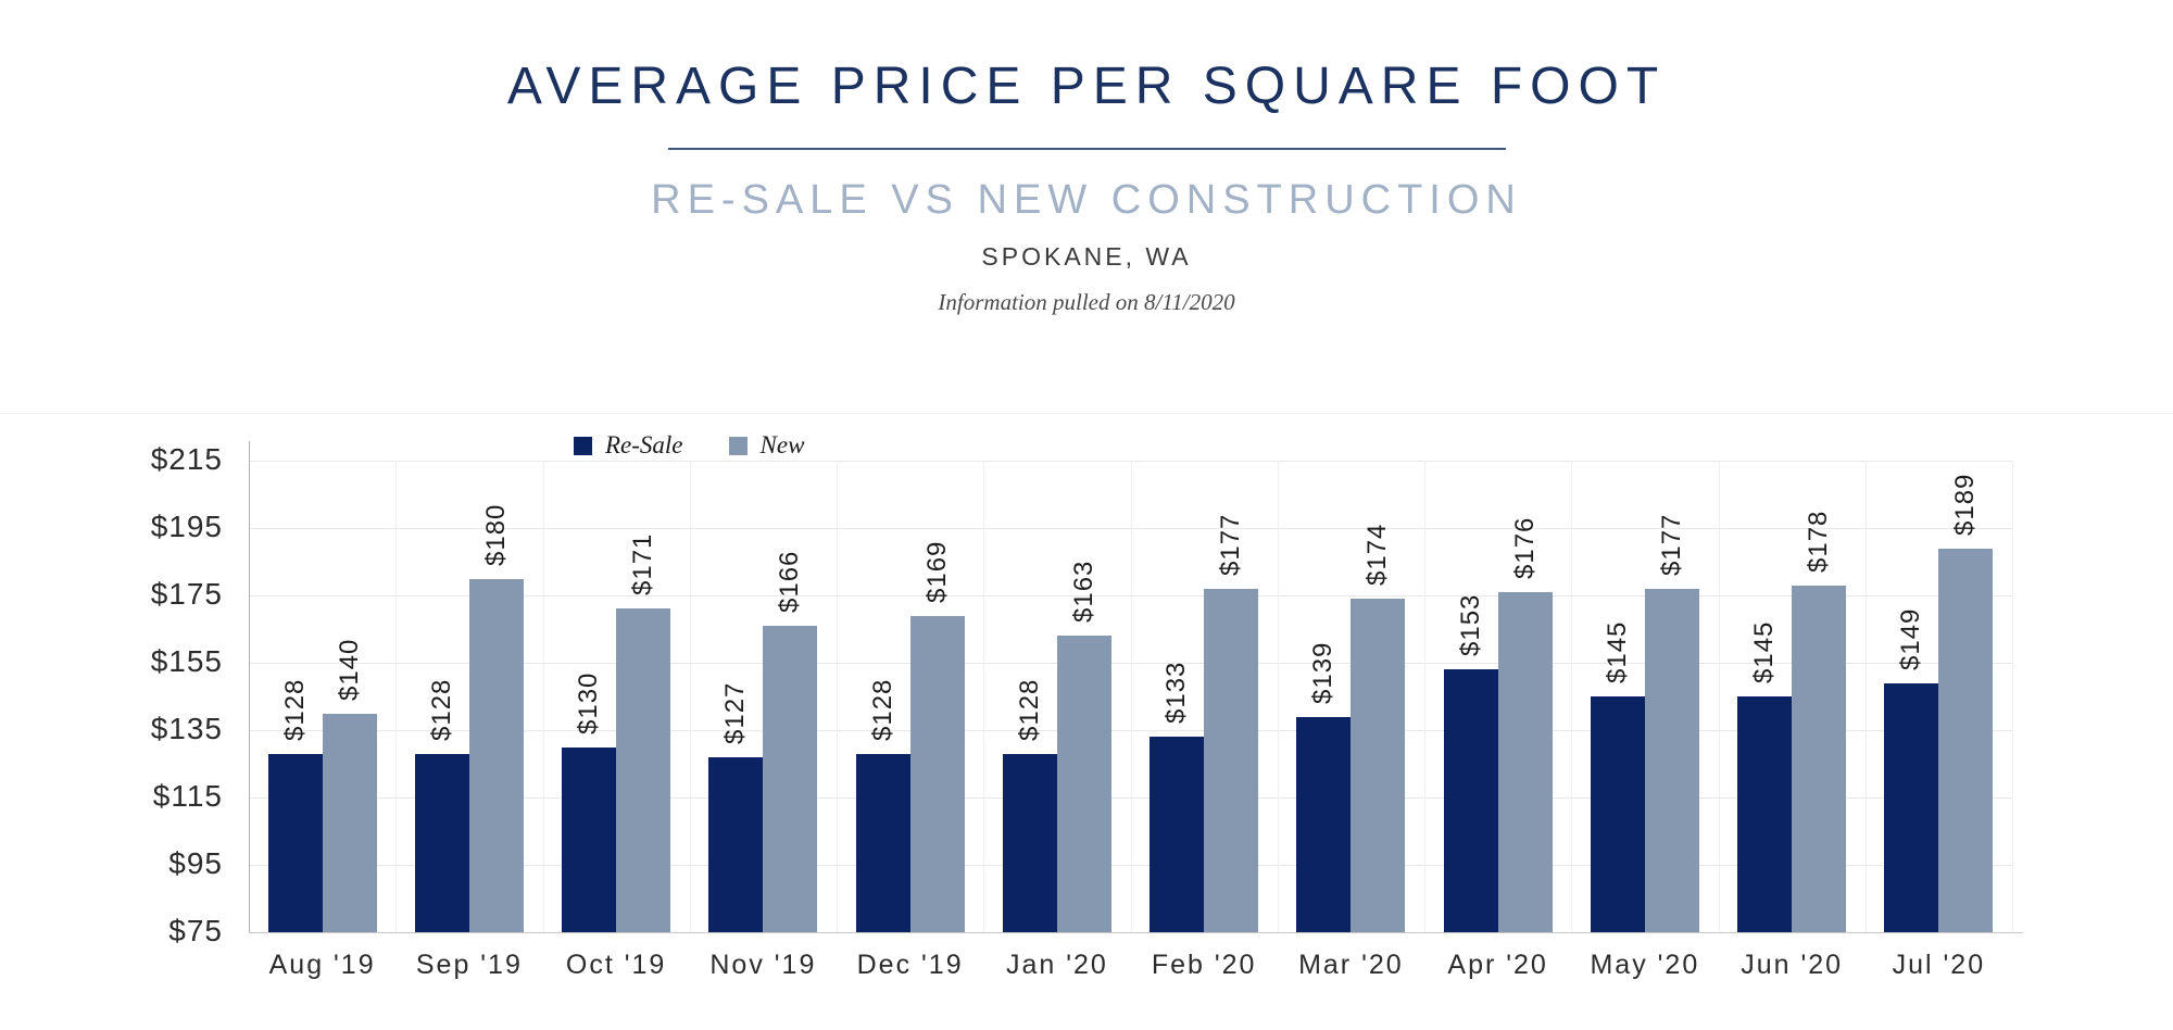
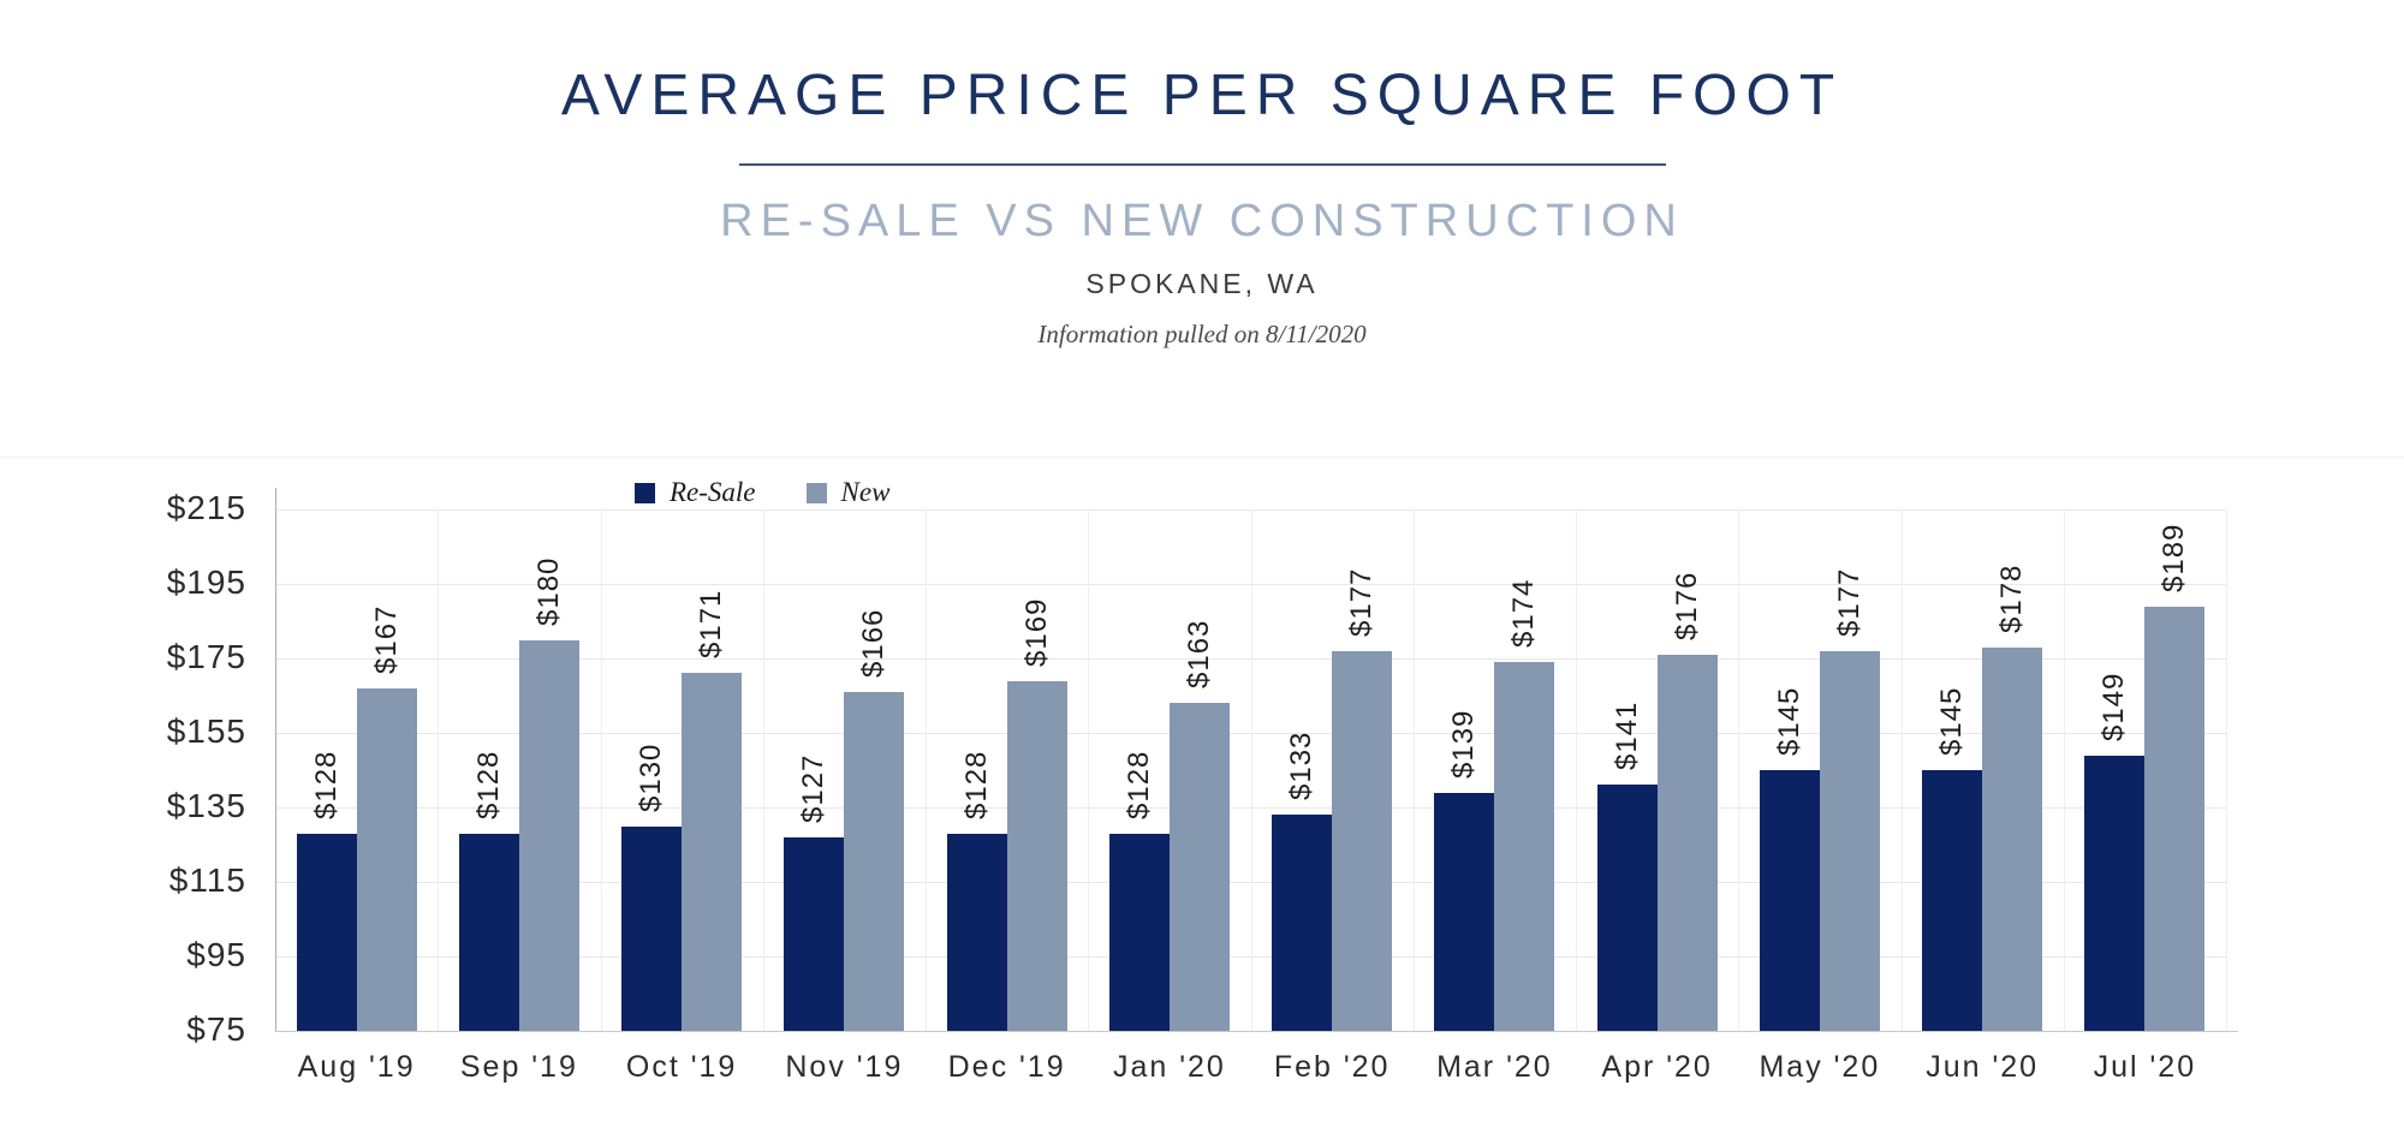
New/Aug '19: $140 -> $167
Re-Sale/Apr '20: $153 -> $141
